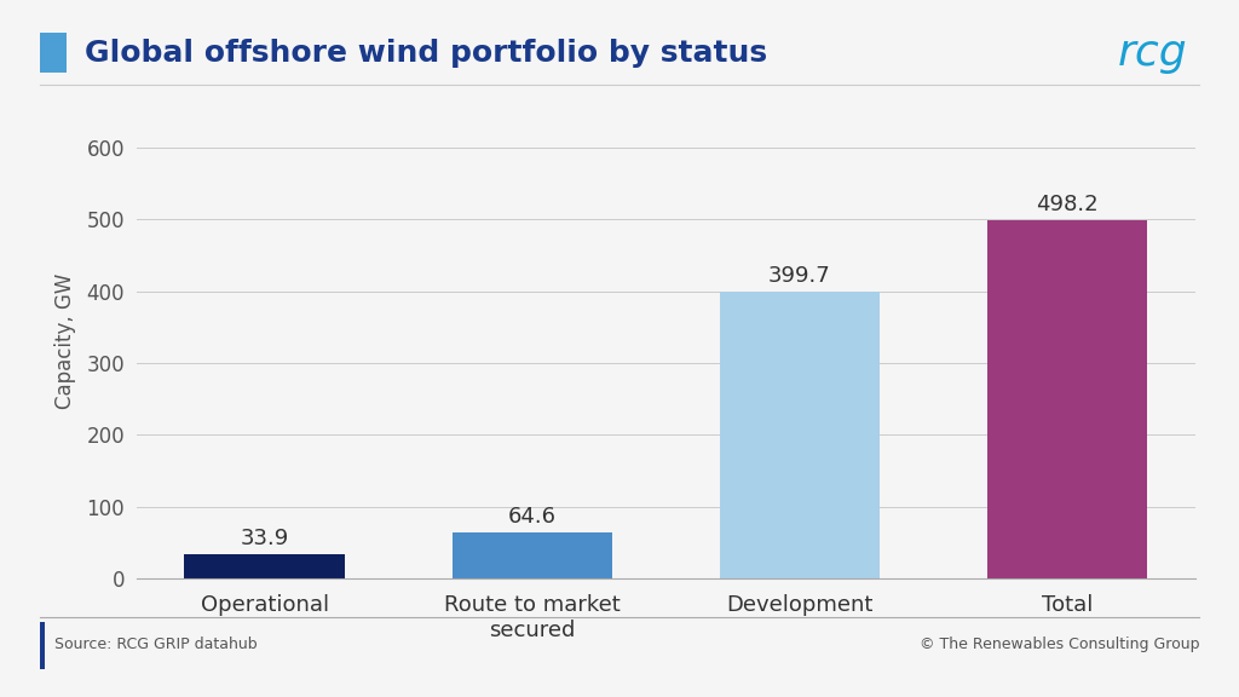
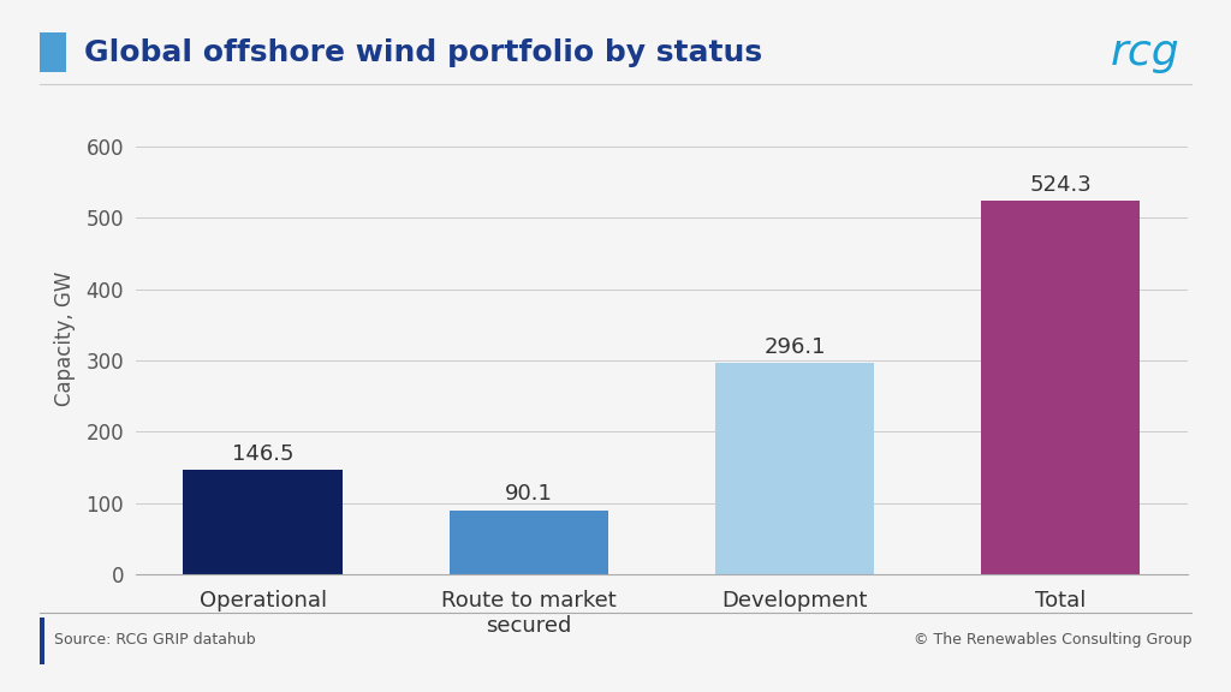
Operational: 33.9 -> 146.5
Route to market secured: 64.6 -> 90.1
Development: 399.7 -> 296.1
Total: 498.2 -> 524.3
